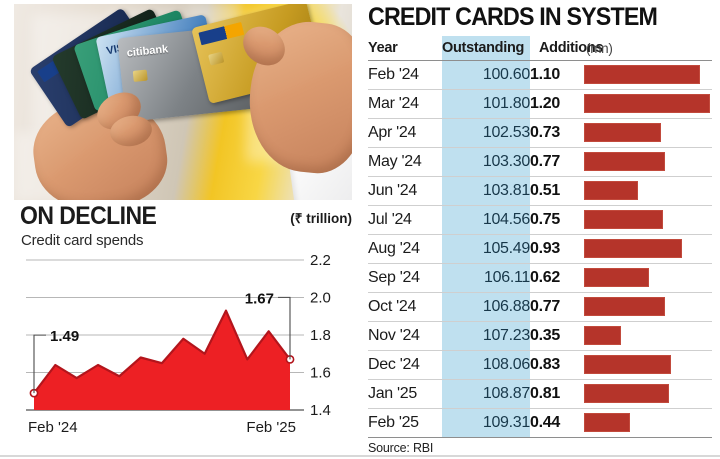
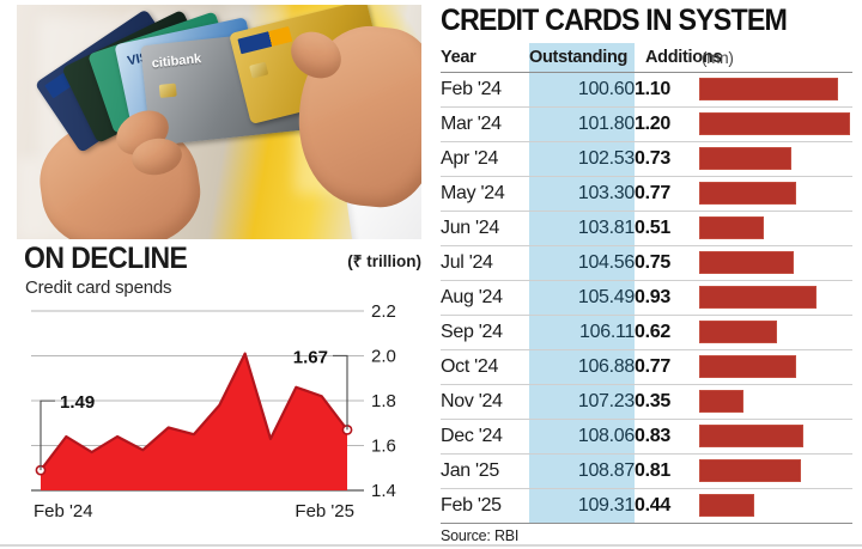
Oct '24: 1.70 -> 2.01
Nov '24: 1.93 -> 1.63
Dec '24: 1.67 -> 1.86
